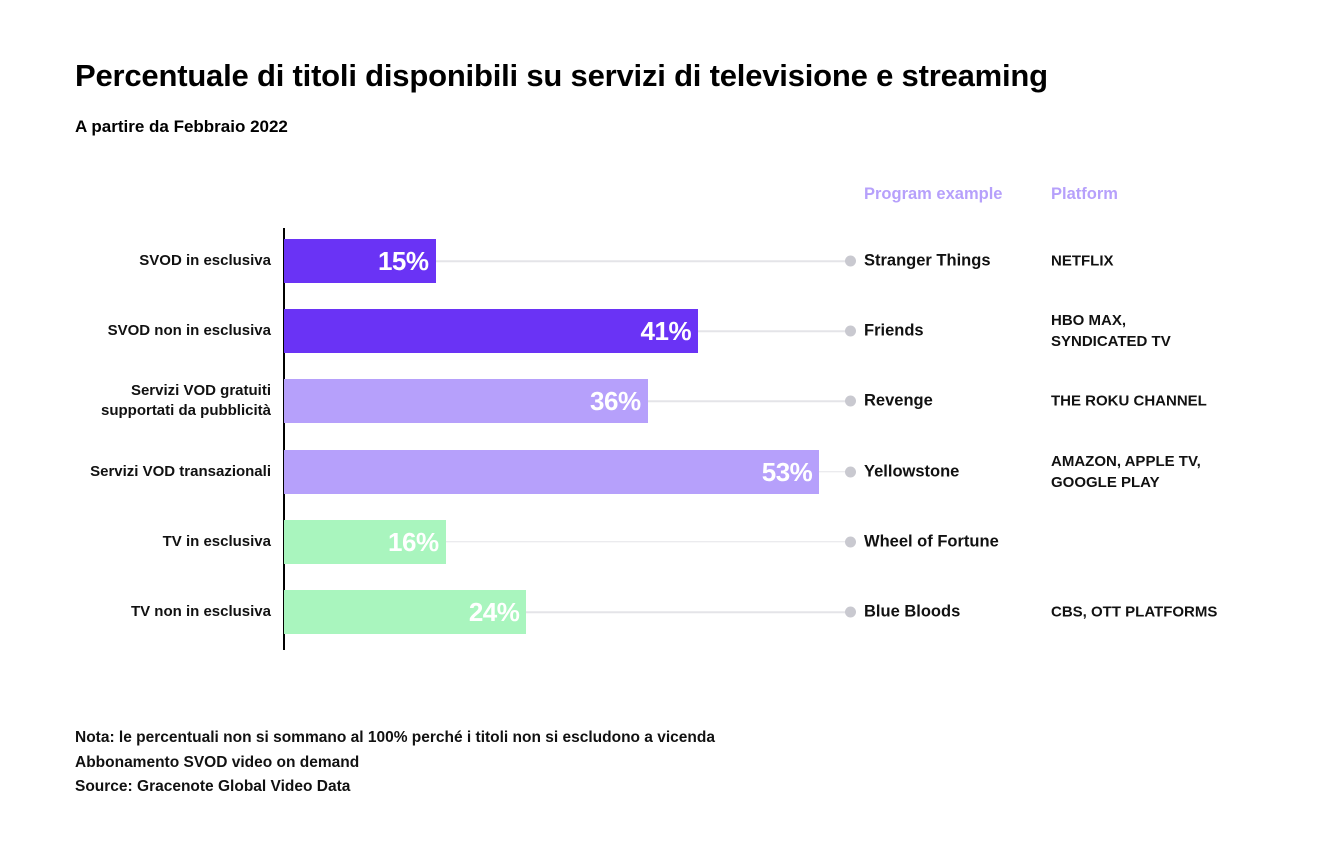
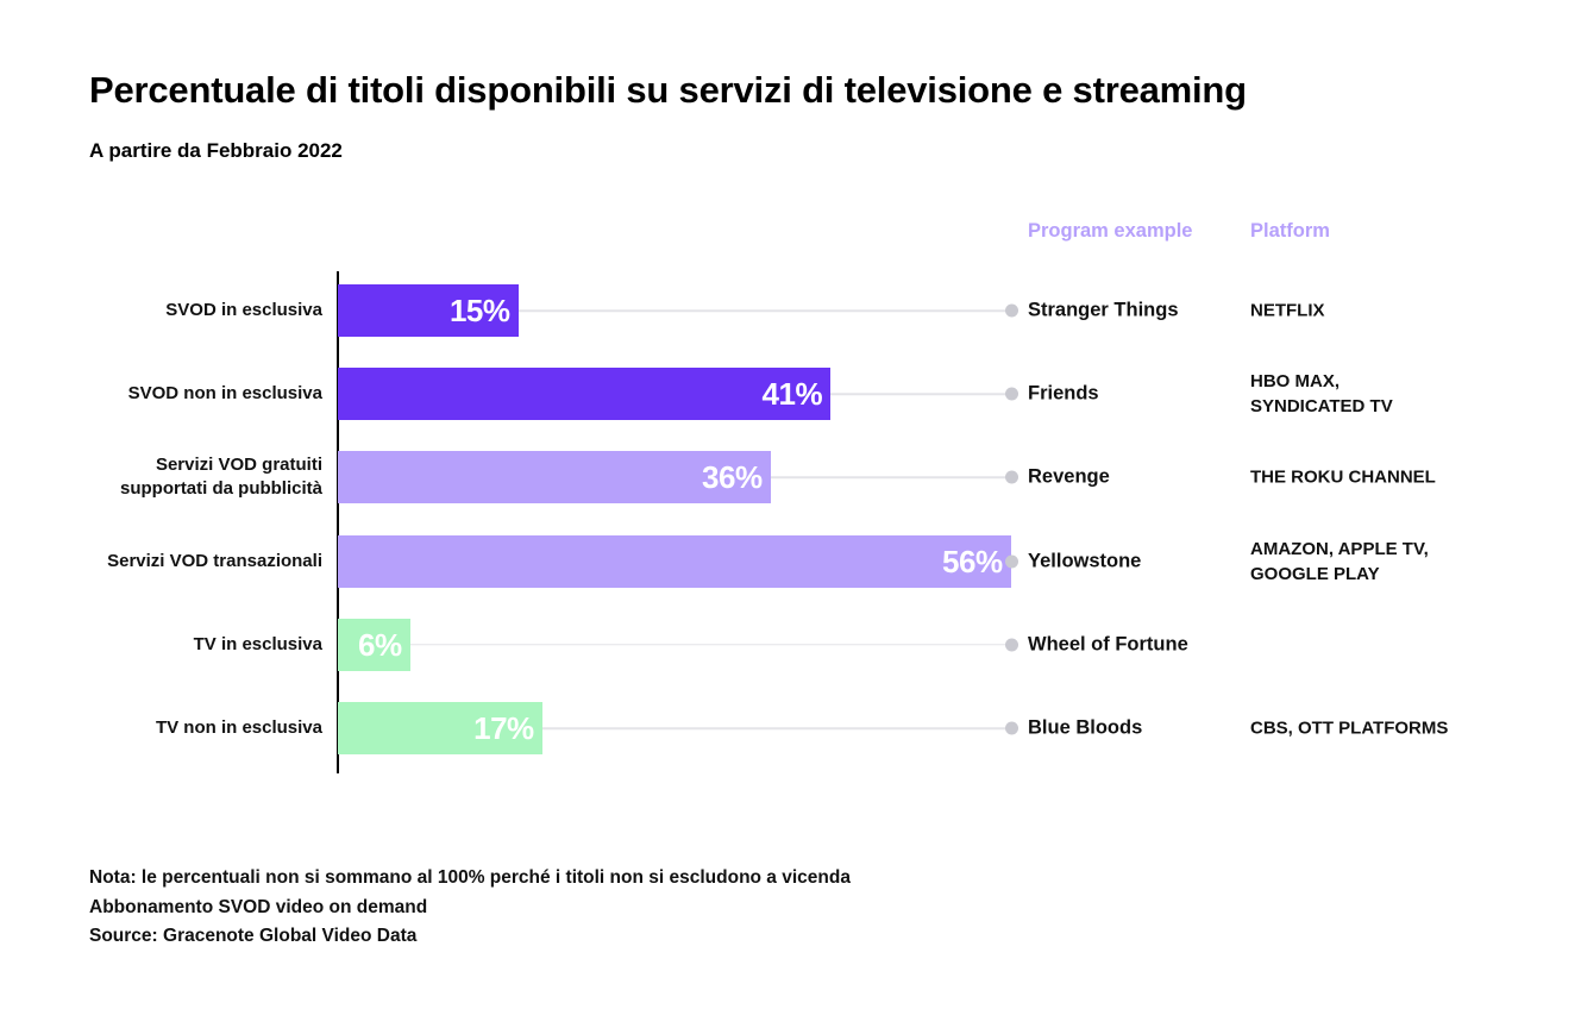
Servizi VOD transazionali: 53% -> 56%
TV in esclusiva: 16% -> 6%
TV non in esclusiva: 24% -> 17%
